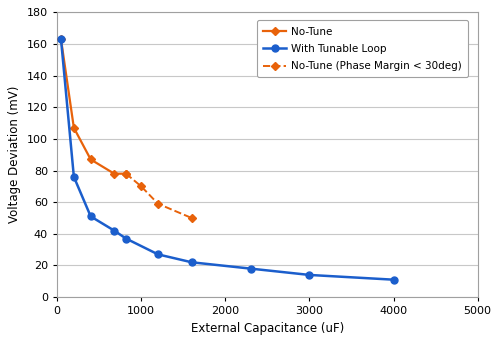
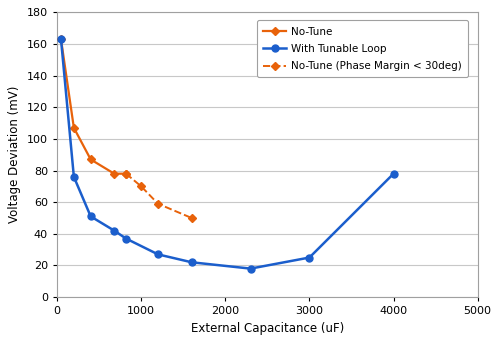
With Tunable Loop/3000: 14 -> 25
With Tunable Loop/4000: 11 -> 78
